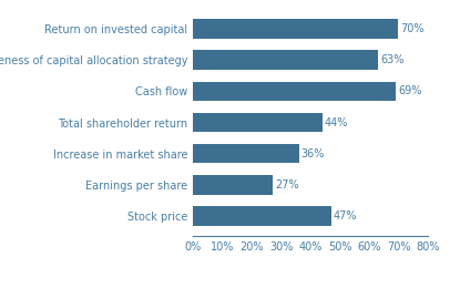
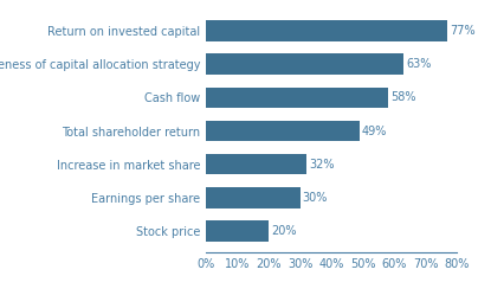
Return on invested capital: 70% -> 77%
Cash flow: 69% -> 58%
Total shareholder return: 44% -> 49%
Increase in market share: 36% -> 32%
Earnings per share: 27% -> 30%
Stock price: 47% -> 20%
